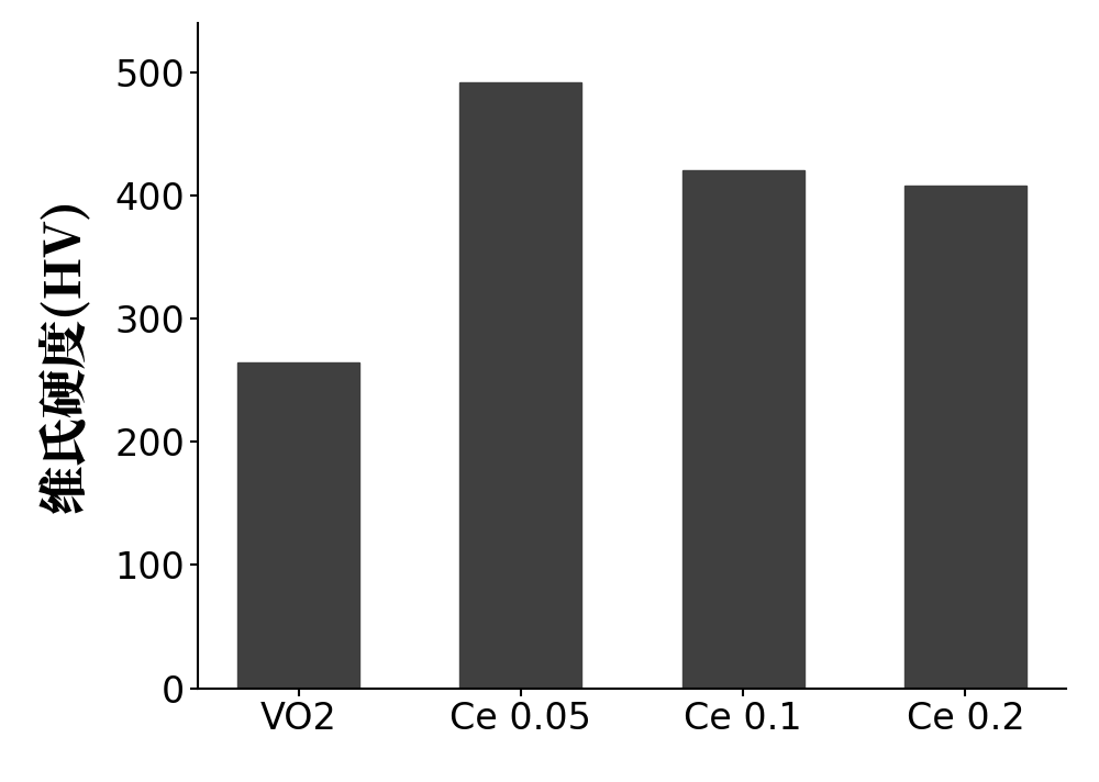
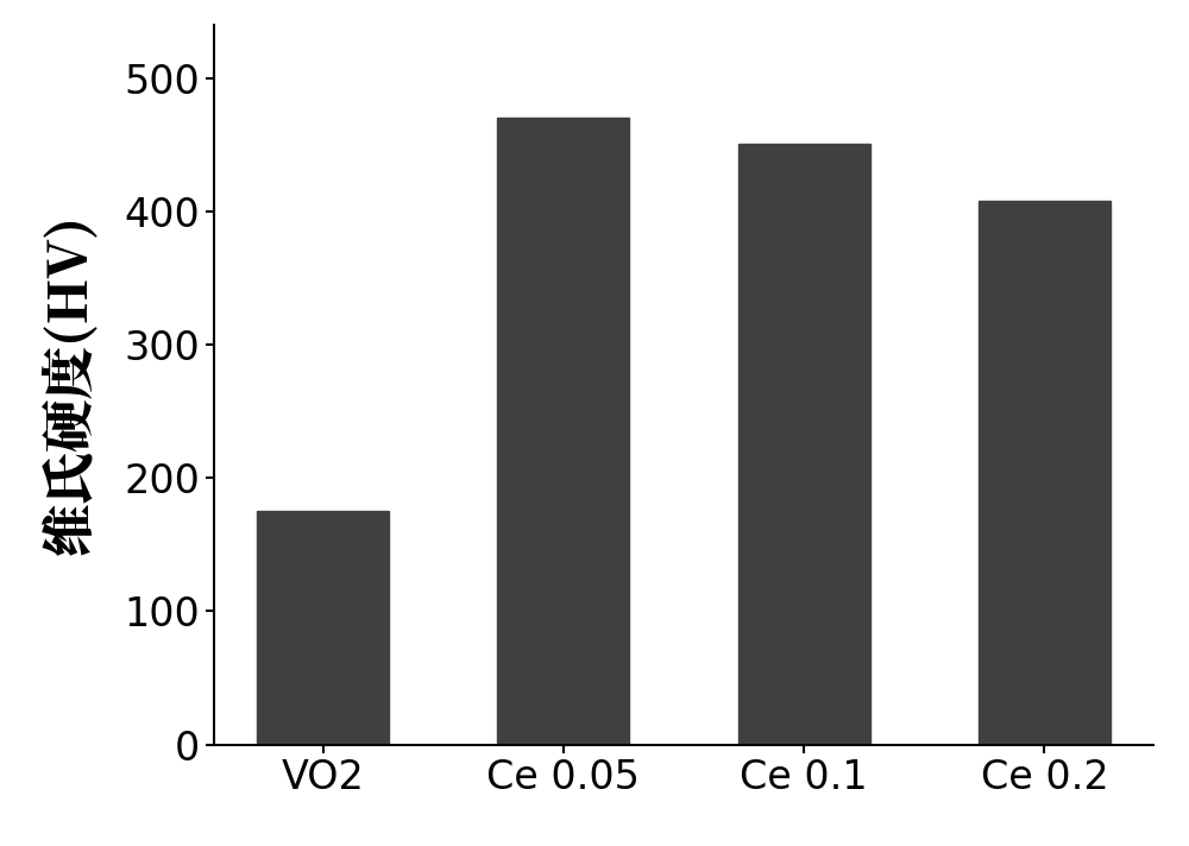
VO2: 265 -> 175
Ce 0.05: 492 -> 471
Ce 0.1: 421 -> 451
